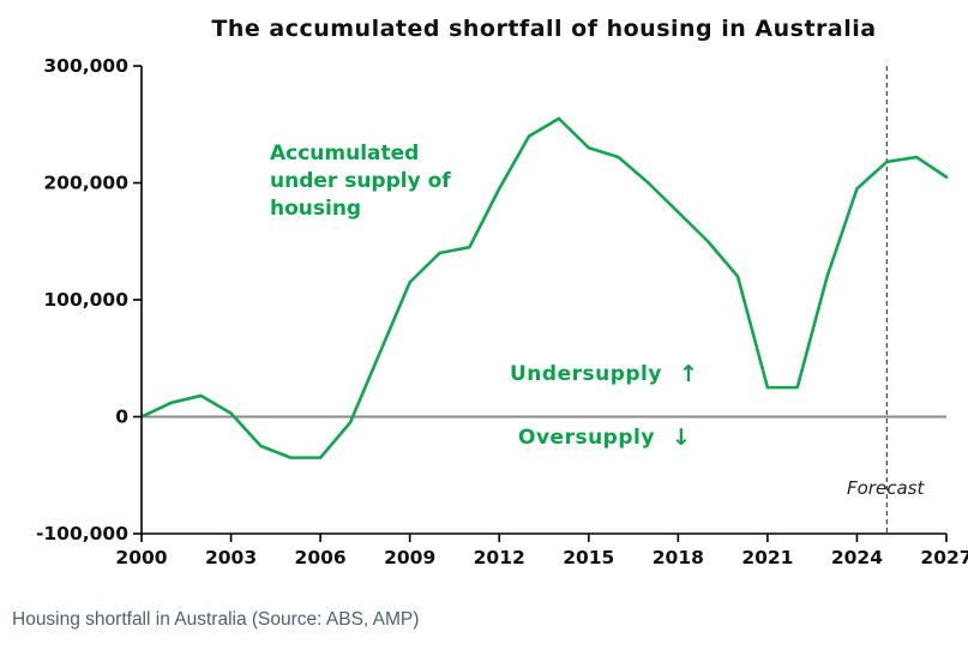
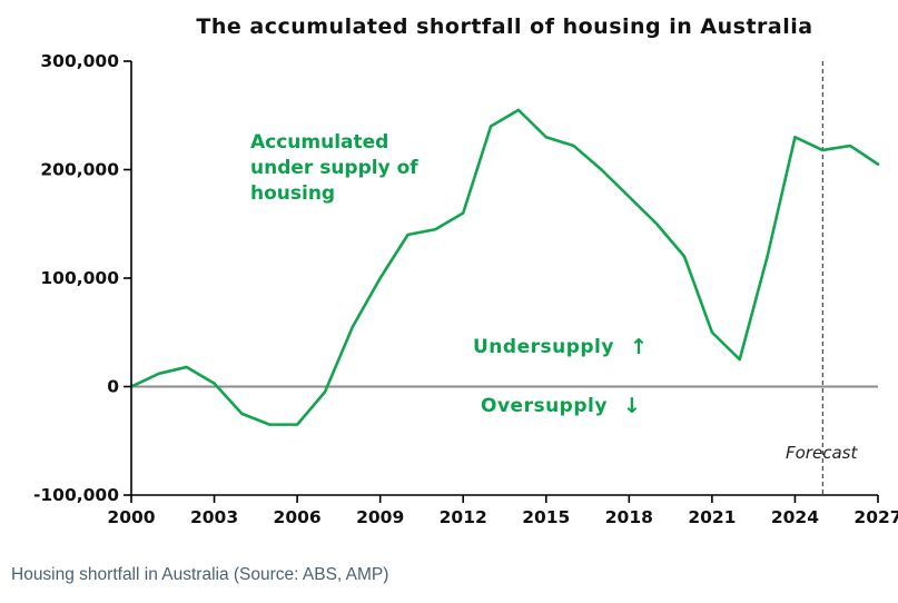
2009: 120000 -> 100000
2012: 200000 -> 160000
2021: 20000 -> 50000
2024: 200000 -> 230000
